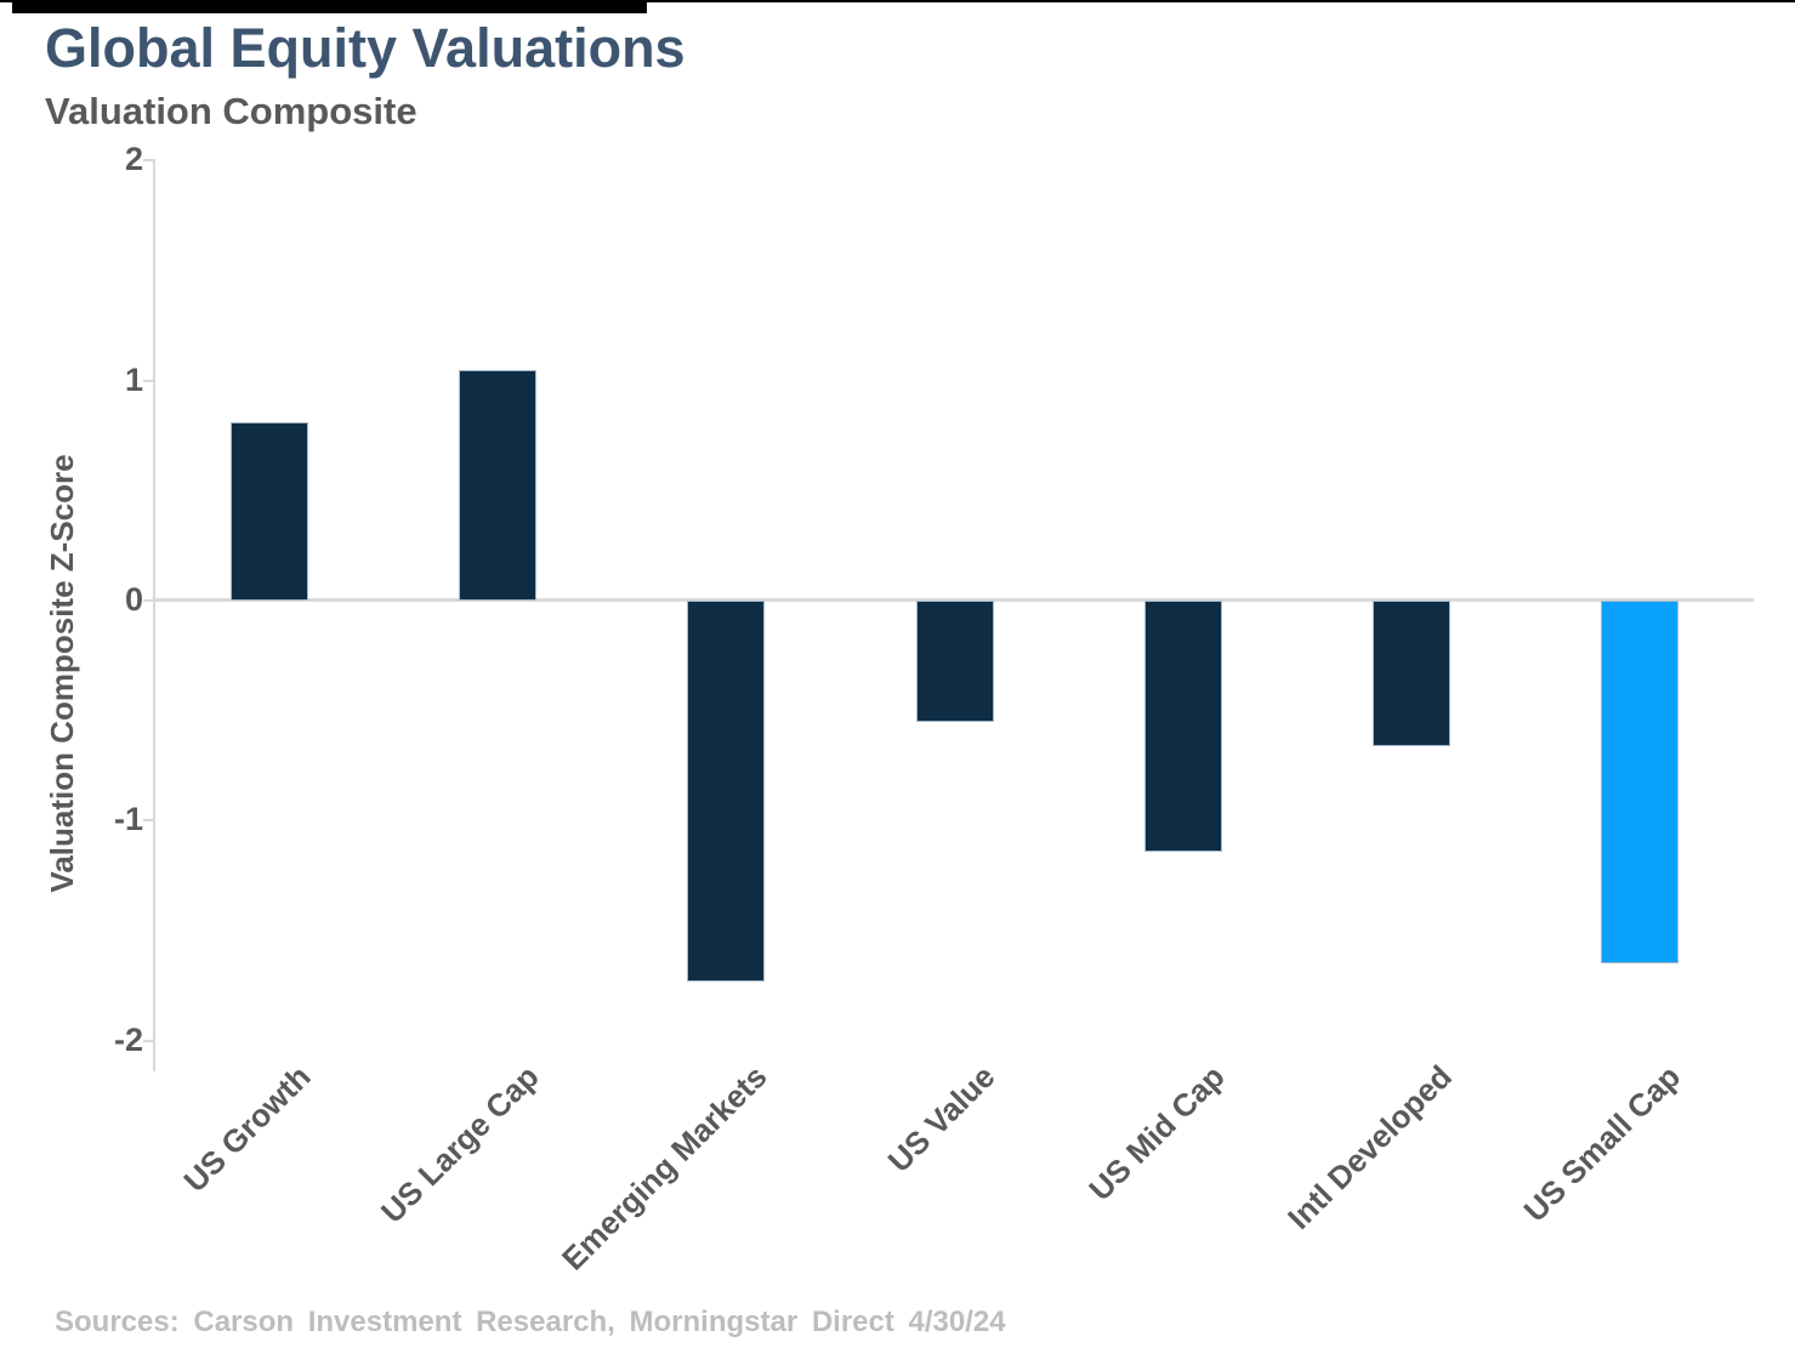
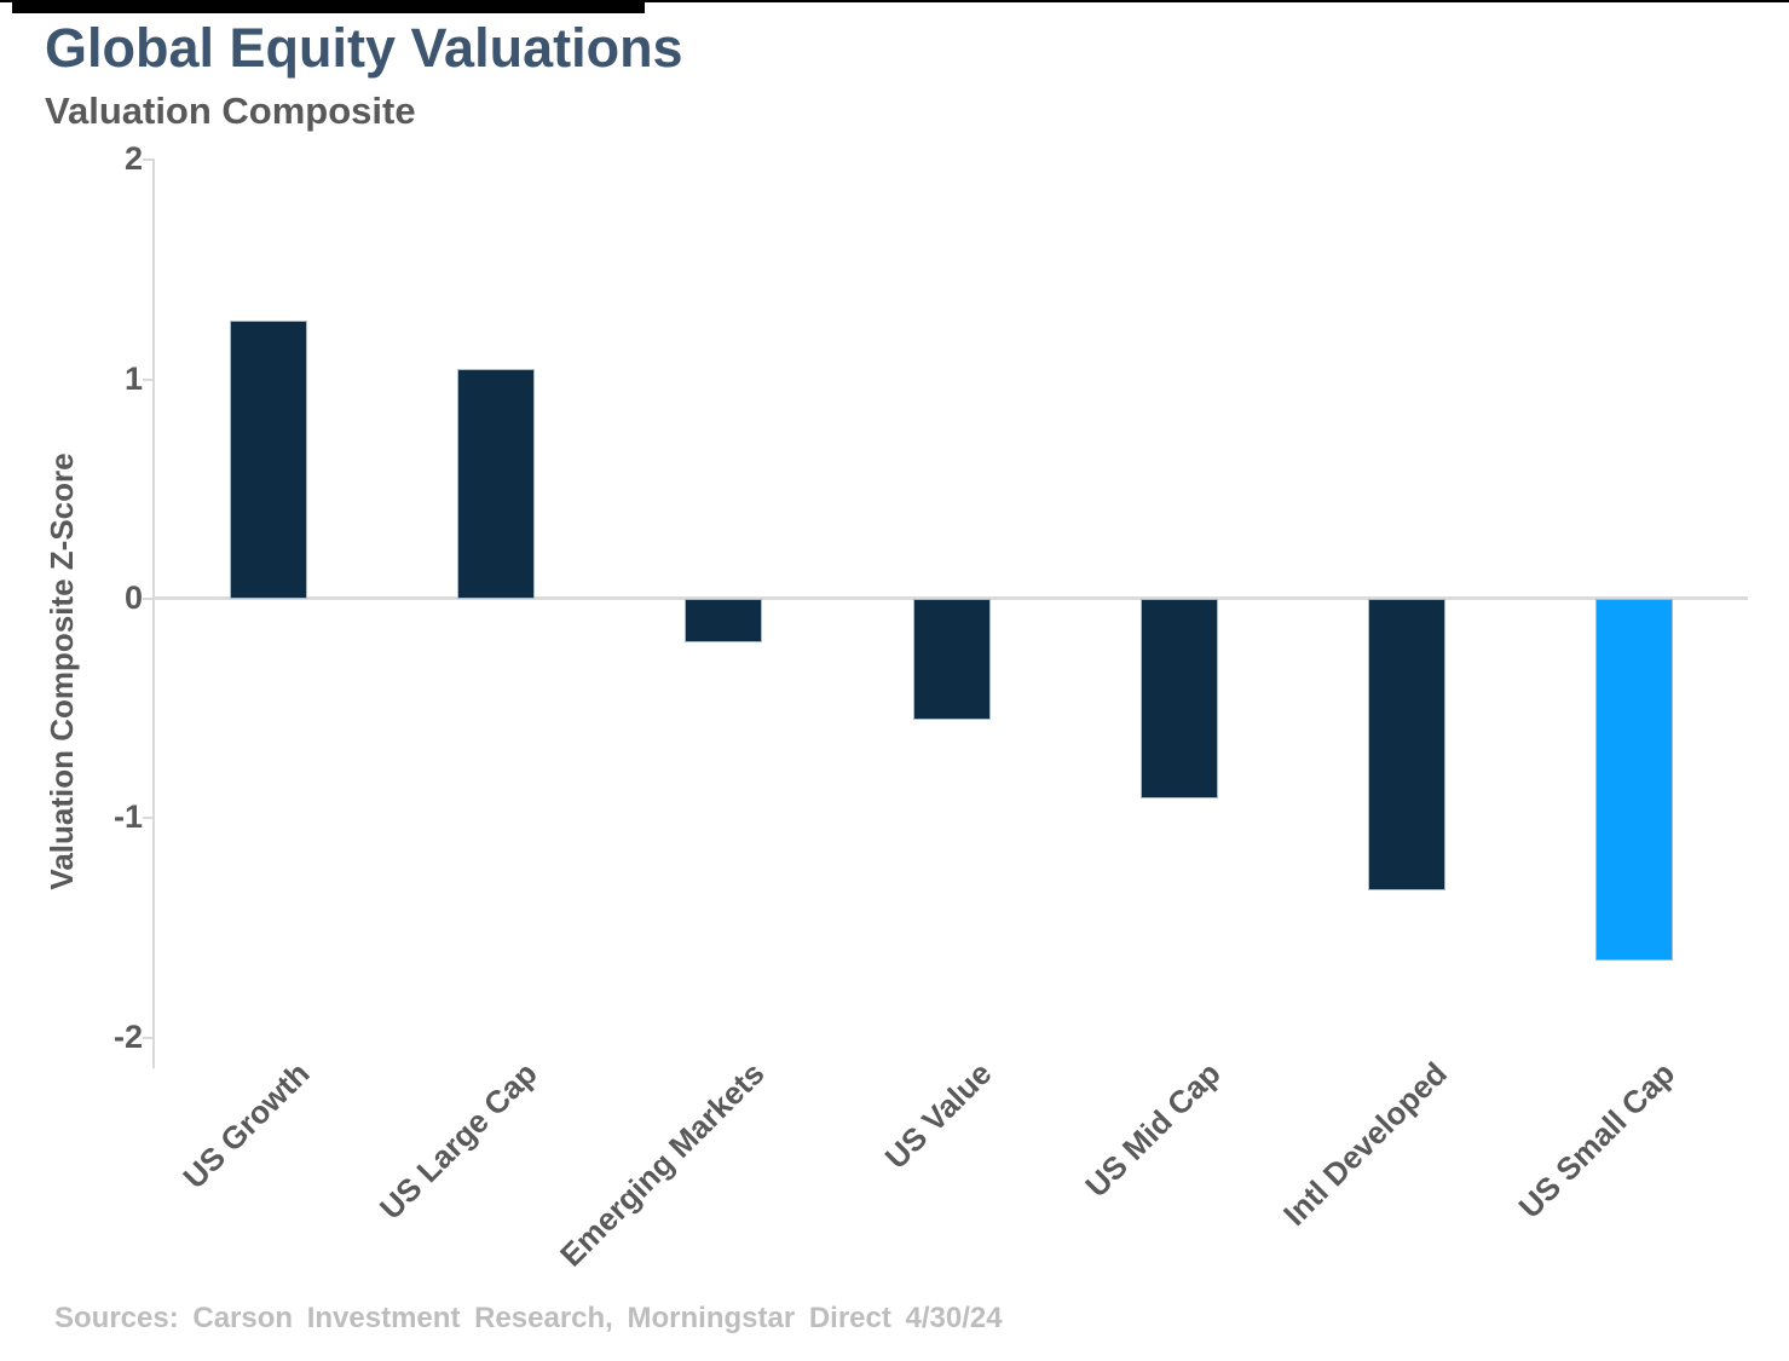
US Growth: 0.81 -> 1.27
Emerging Markets: -1.73 -> -0.20
US Mid Cap: -1.14 -> -0.91
Intl Developed: -0.66 -> -1.33
